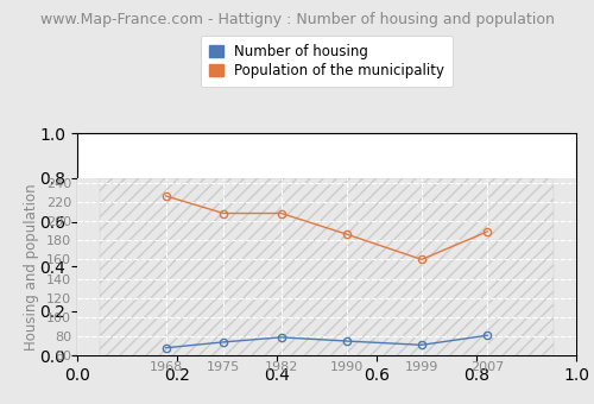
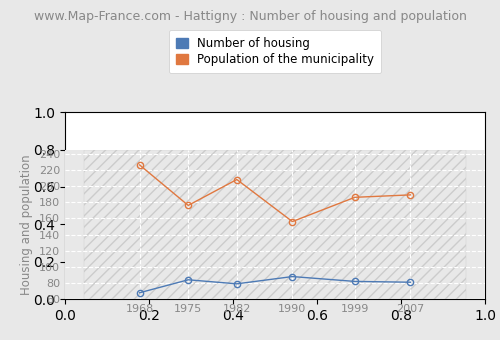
Number of housing/1975: 74 -> 84
Population of the municipality/1975: 208 -> 176
Number of housing/1990: 75 -> 88
Population of the municipality/1990: 186 -> 156
Number of housing/1999: 71 -> 82
Population of the municipality/1999: 160 -> 186
